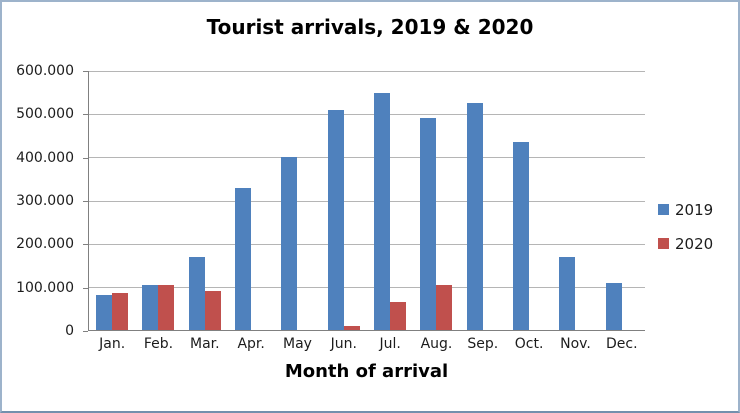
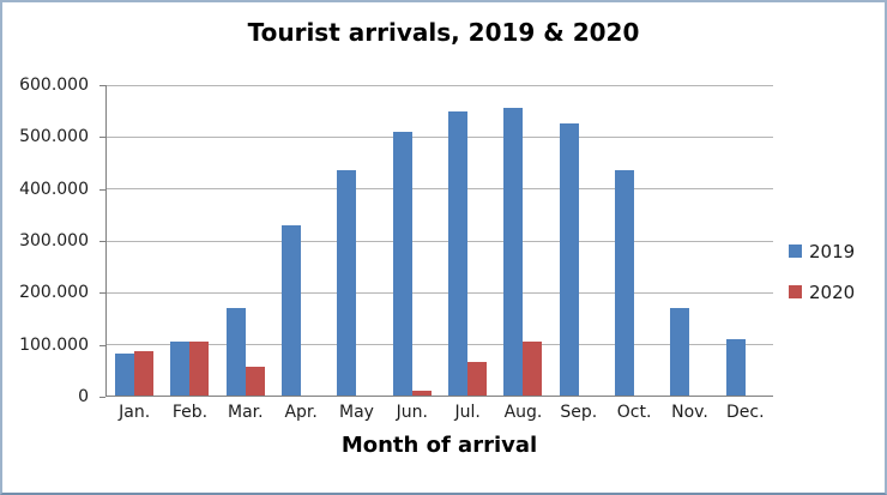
2020/Mar.: 90000 -> 60000
2019/May: 400000 -> 440000
2019/Aug.: 490000 -> 560000
